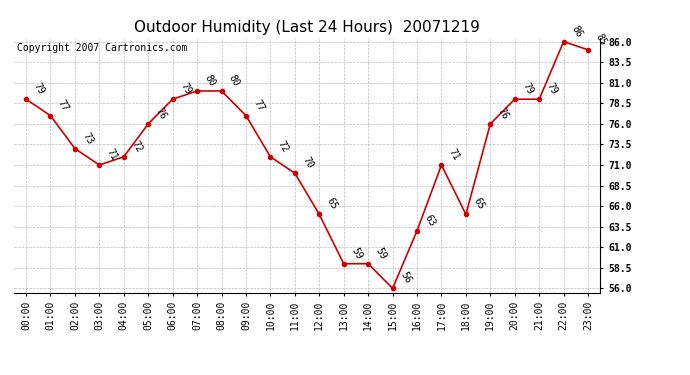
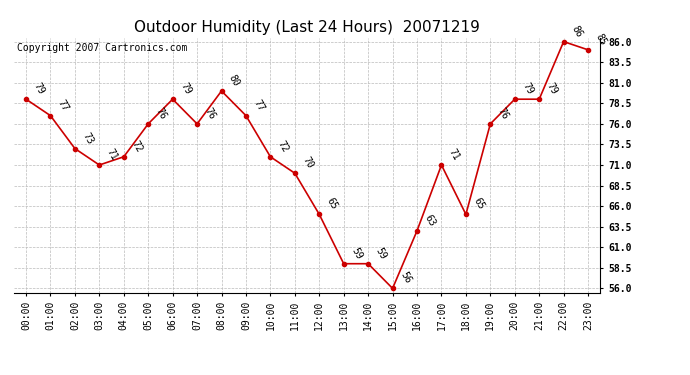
07:00: 80 -> 76
